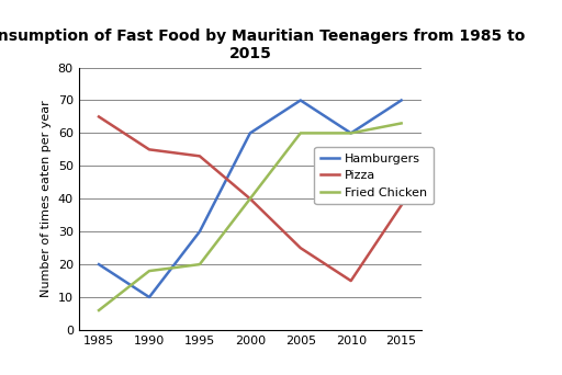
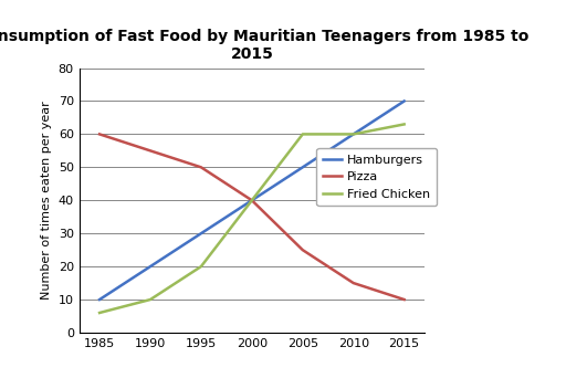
Hamburgers/1985: 20 -> 10
Pizza/1985: 65 -> 60
Hamburgers/1990: 10 -> 20
Fried Chicken/1990: 18 -> 10
Pizza/1995: 53 -> 50
Hamburgers/2000: 60 -> 40
Hamburgers/2005: 70 -> 50
Pizza/2015: 38 -> 10
